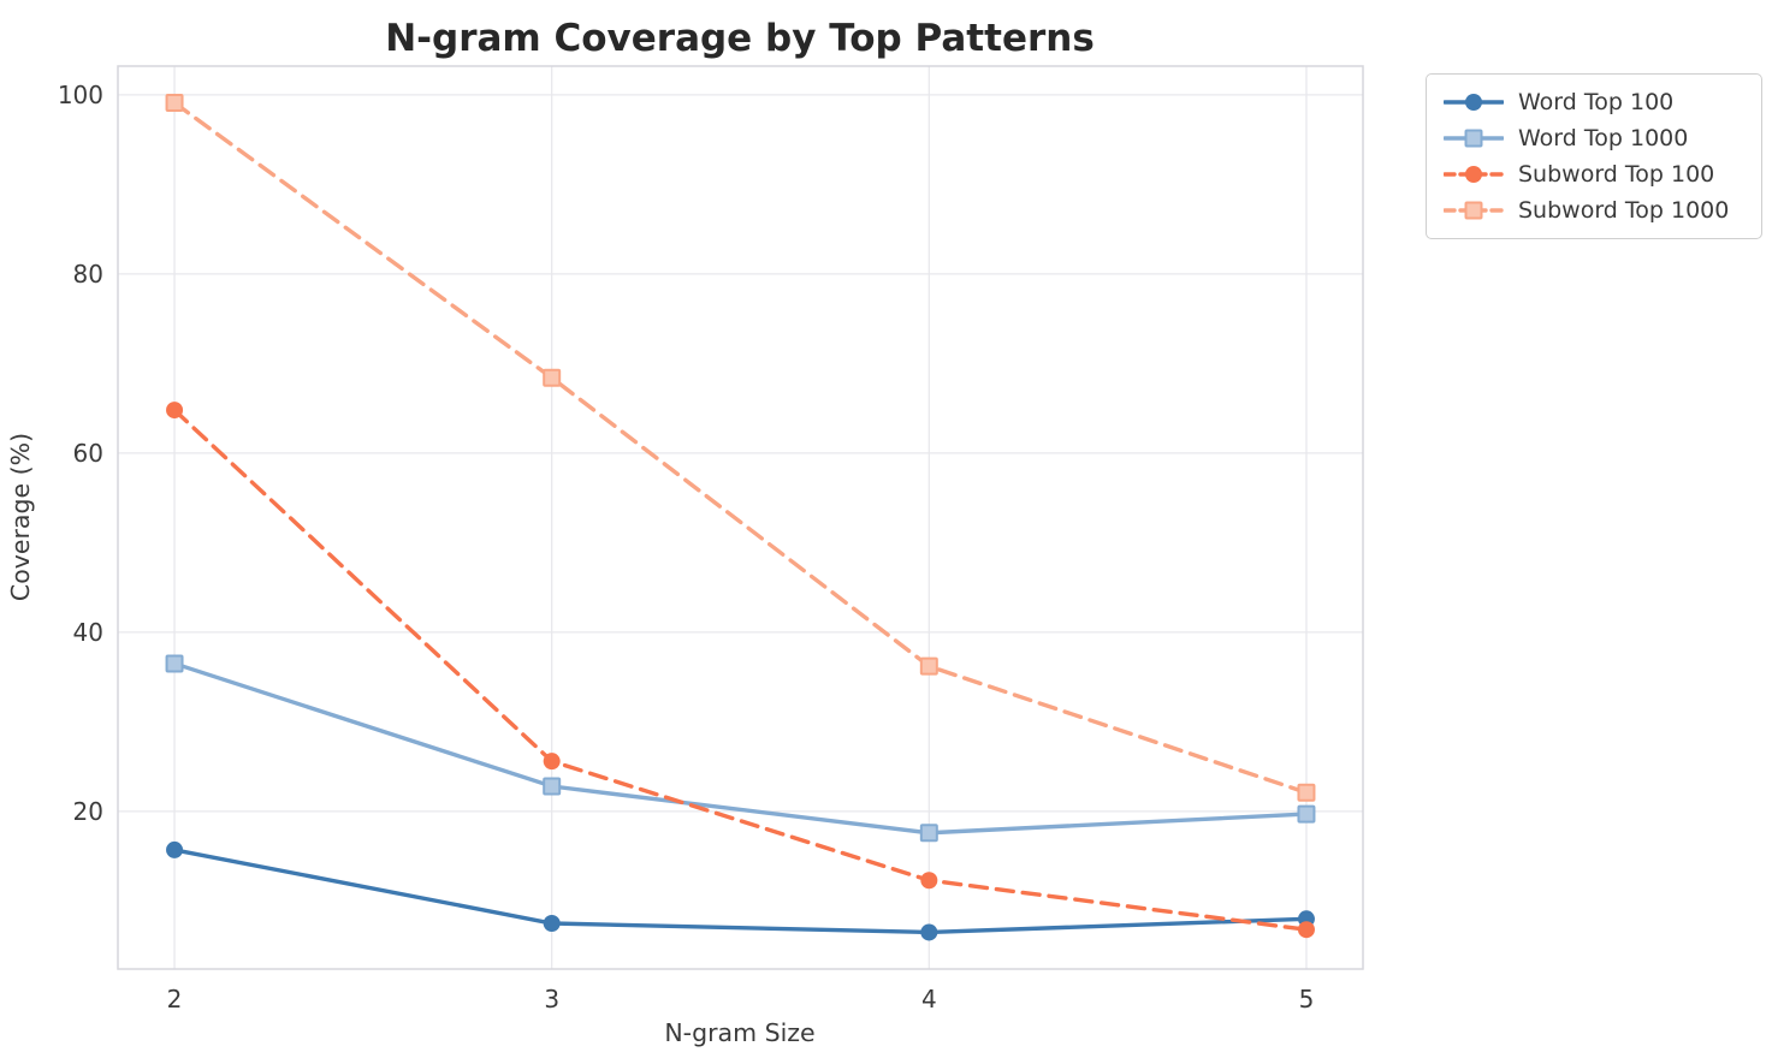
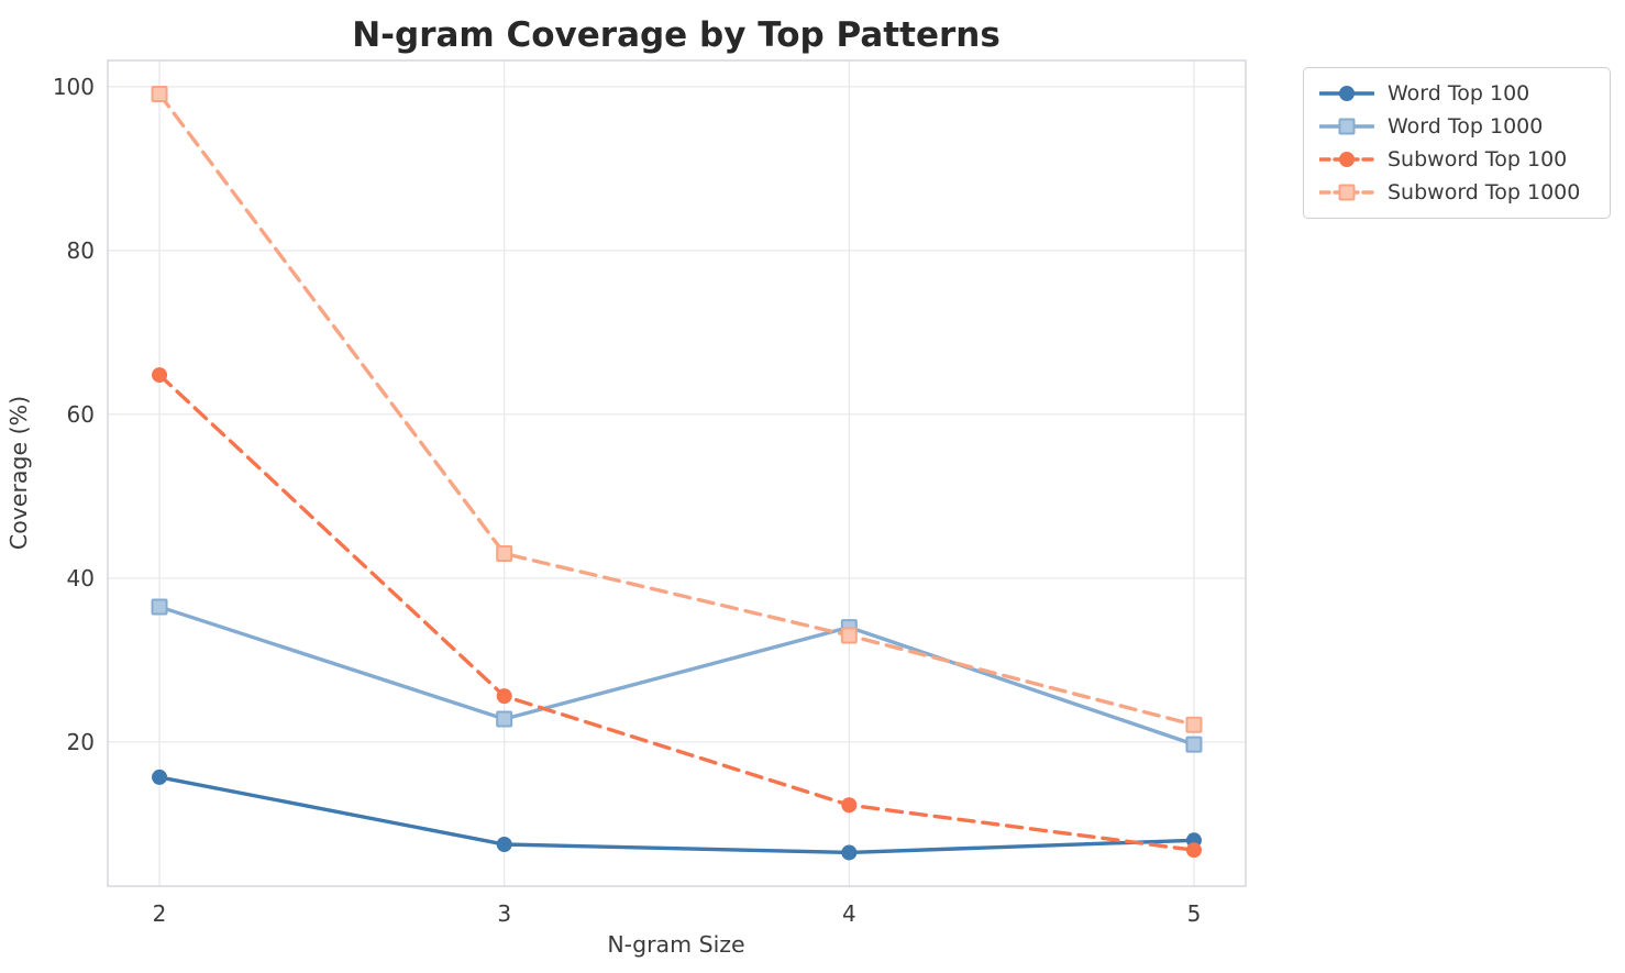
Subword Top 1000/3: 68 -> 43
Word Top 1000/4: 18 -> 34
Subword Top 1000/4: 36 -> 33
